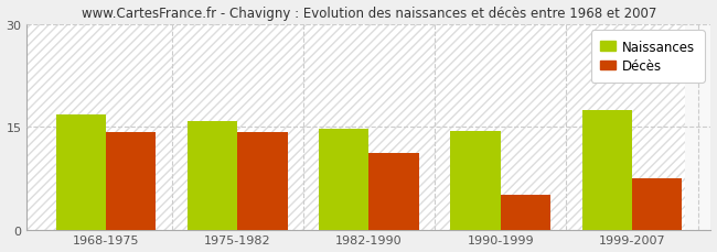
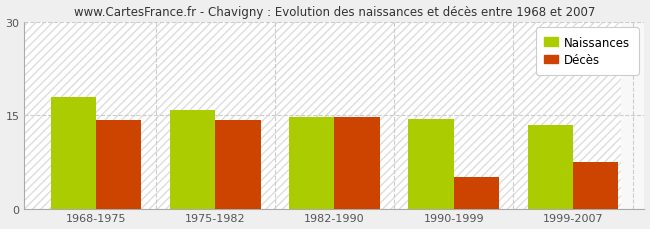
Naissances/1968-1975: 16.8 -> 18.0
Décès/1982-1990: 11.2 -> 14.8
Naissances/1999-2007: 17.4 -> 13.5
